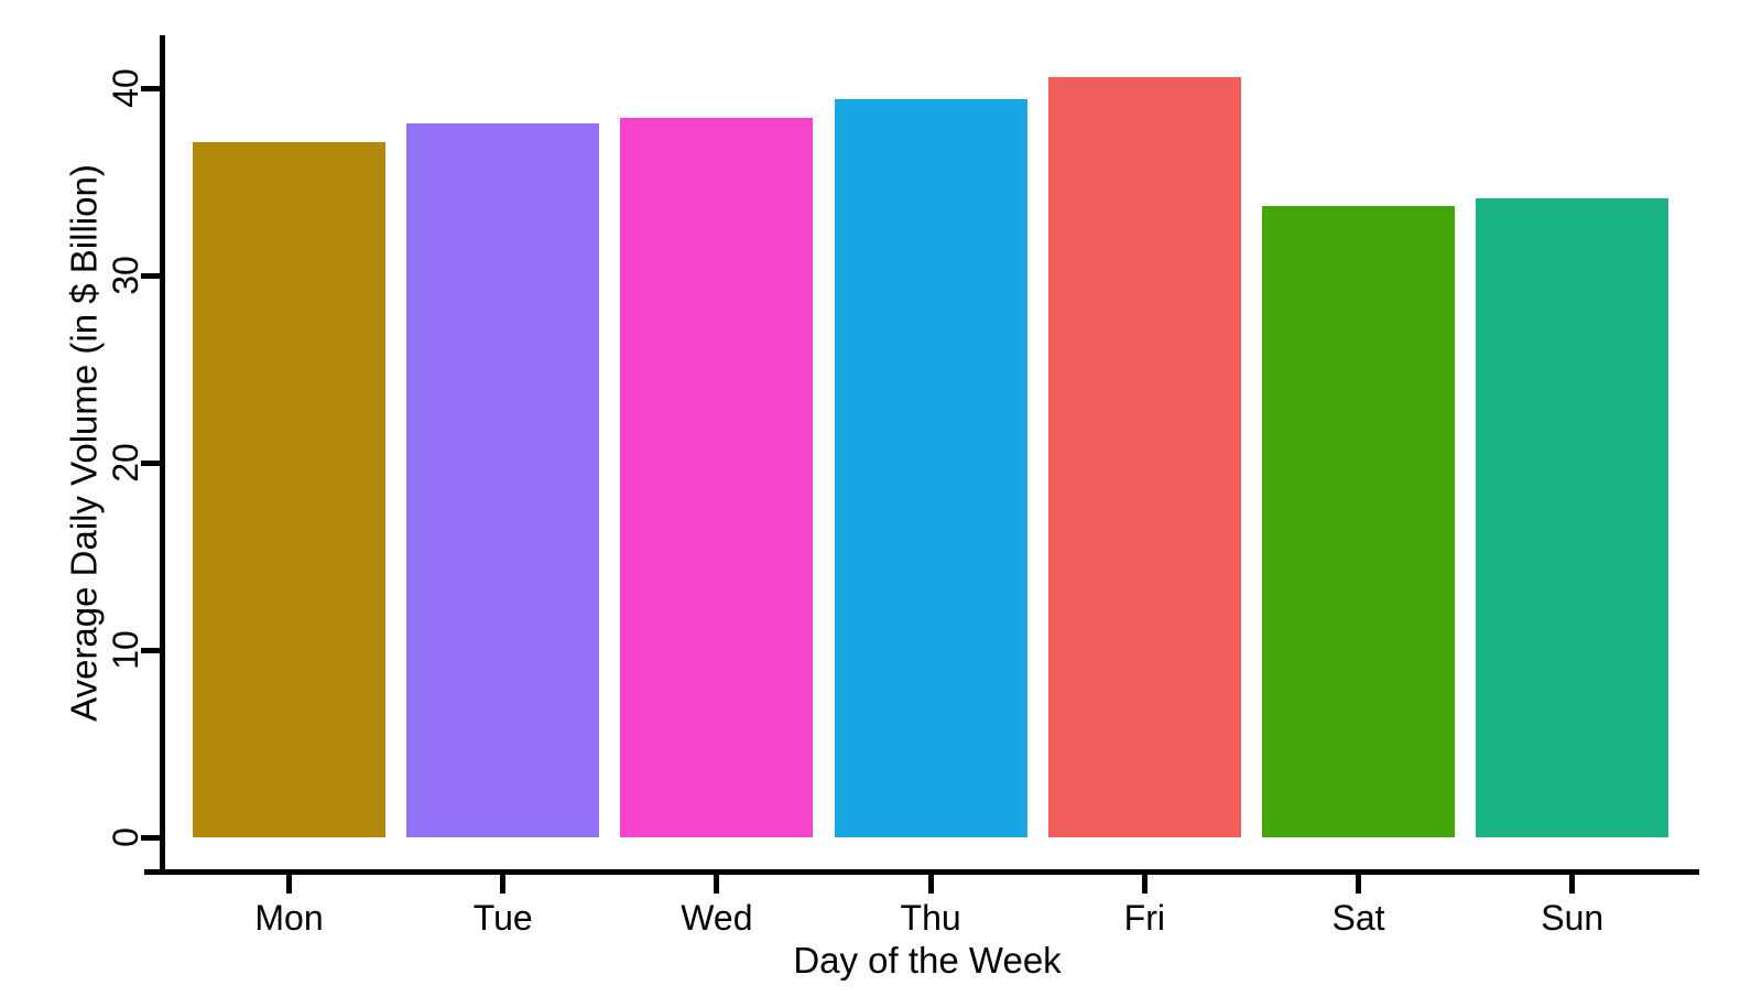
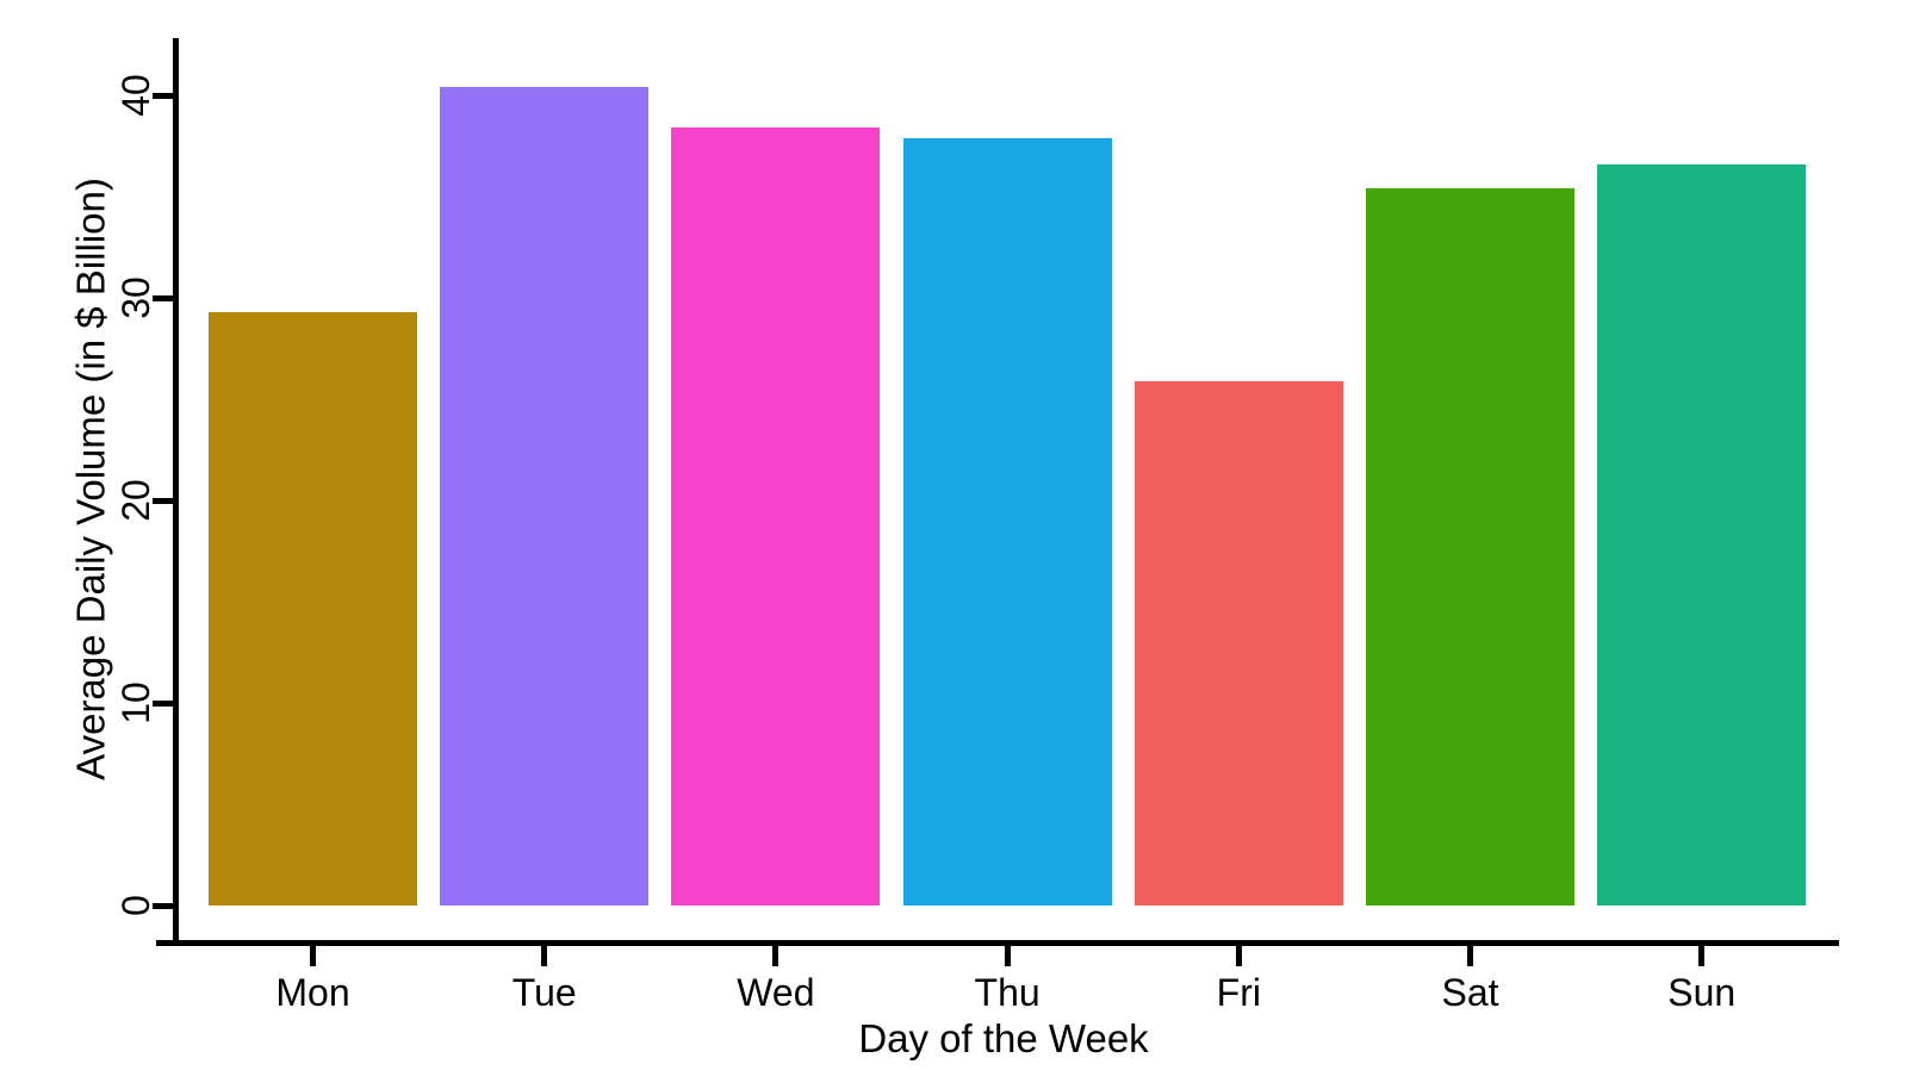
Mon: 37.1 -> 29.3
Tue: 38.1 -> 40.4
Thu: 39.4 -> 37.9
Fri: 40.6 -> 25.9
Sat: 33.7 -> 35.4
Sun: 34.1 -> 36.6
